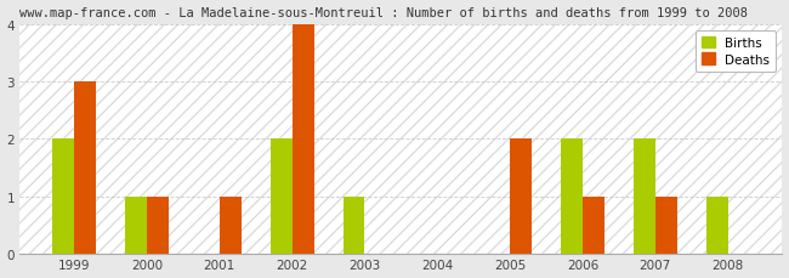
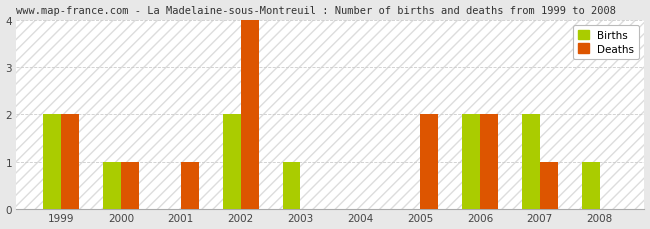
Deaths/1999: 3 -> 2
Deaths/2006: 1 -> 2
